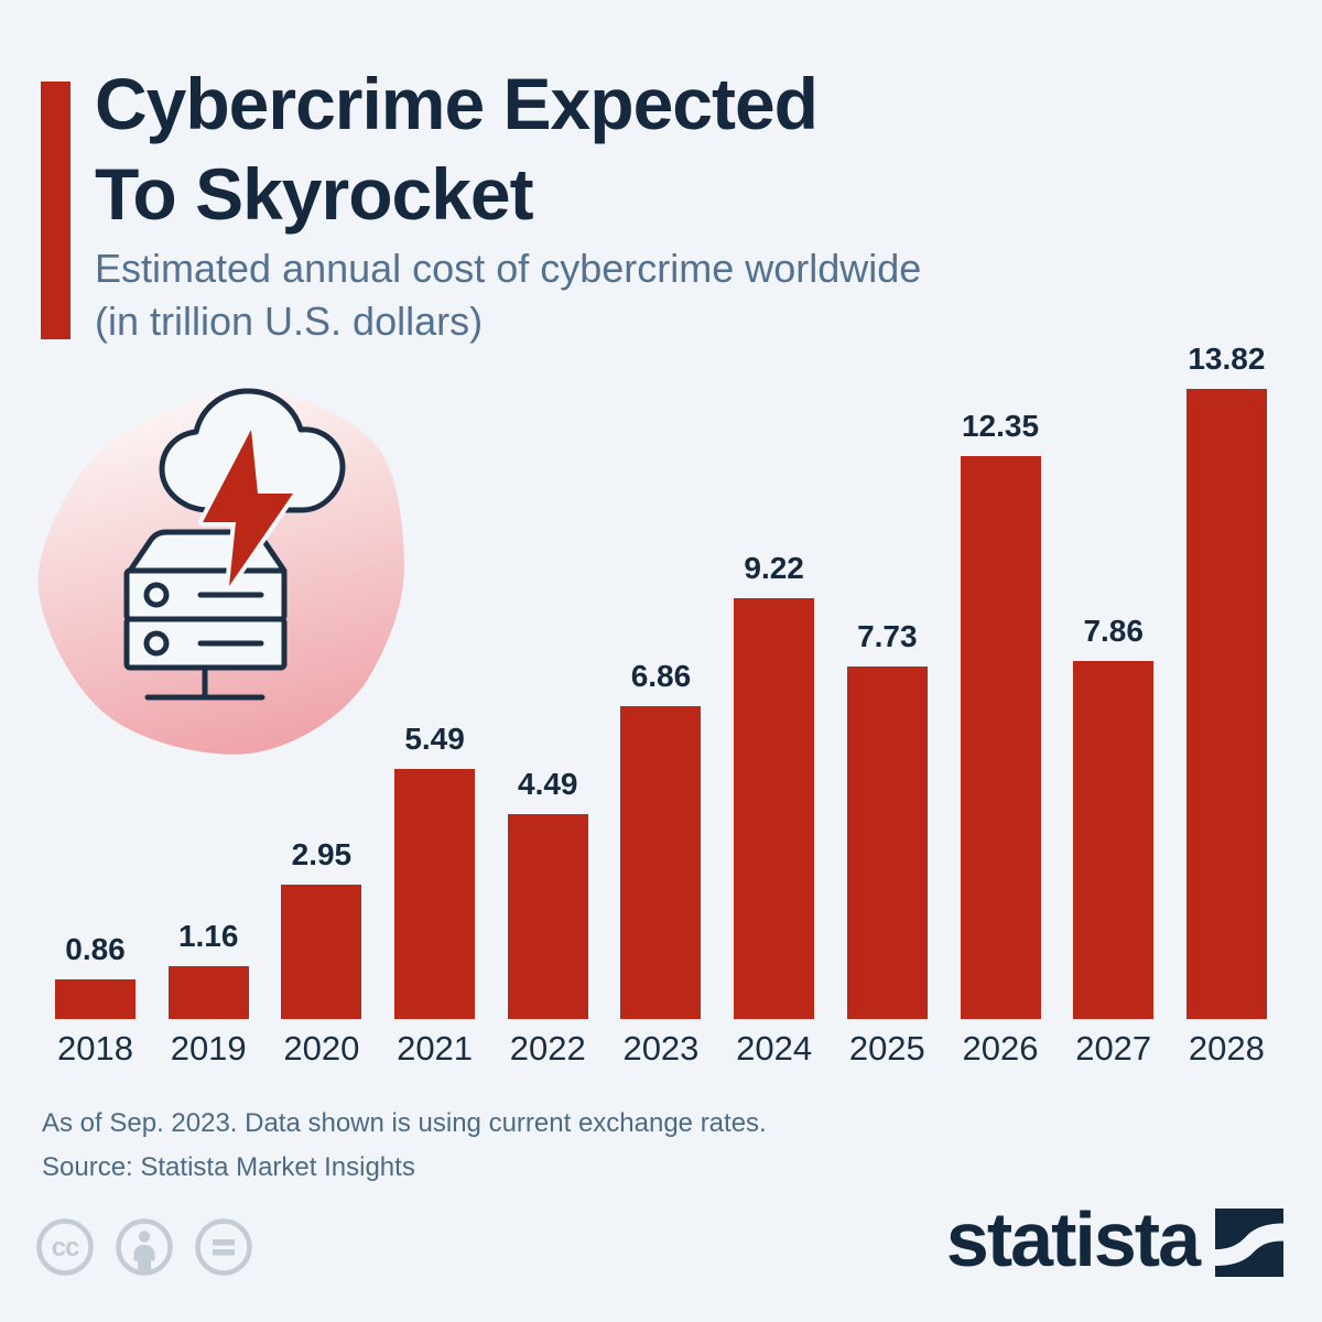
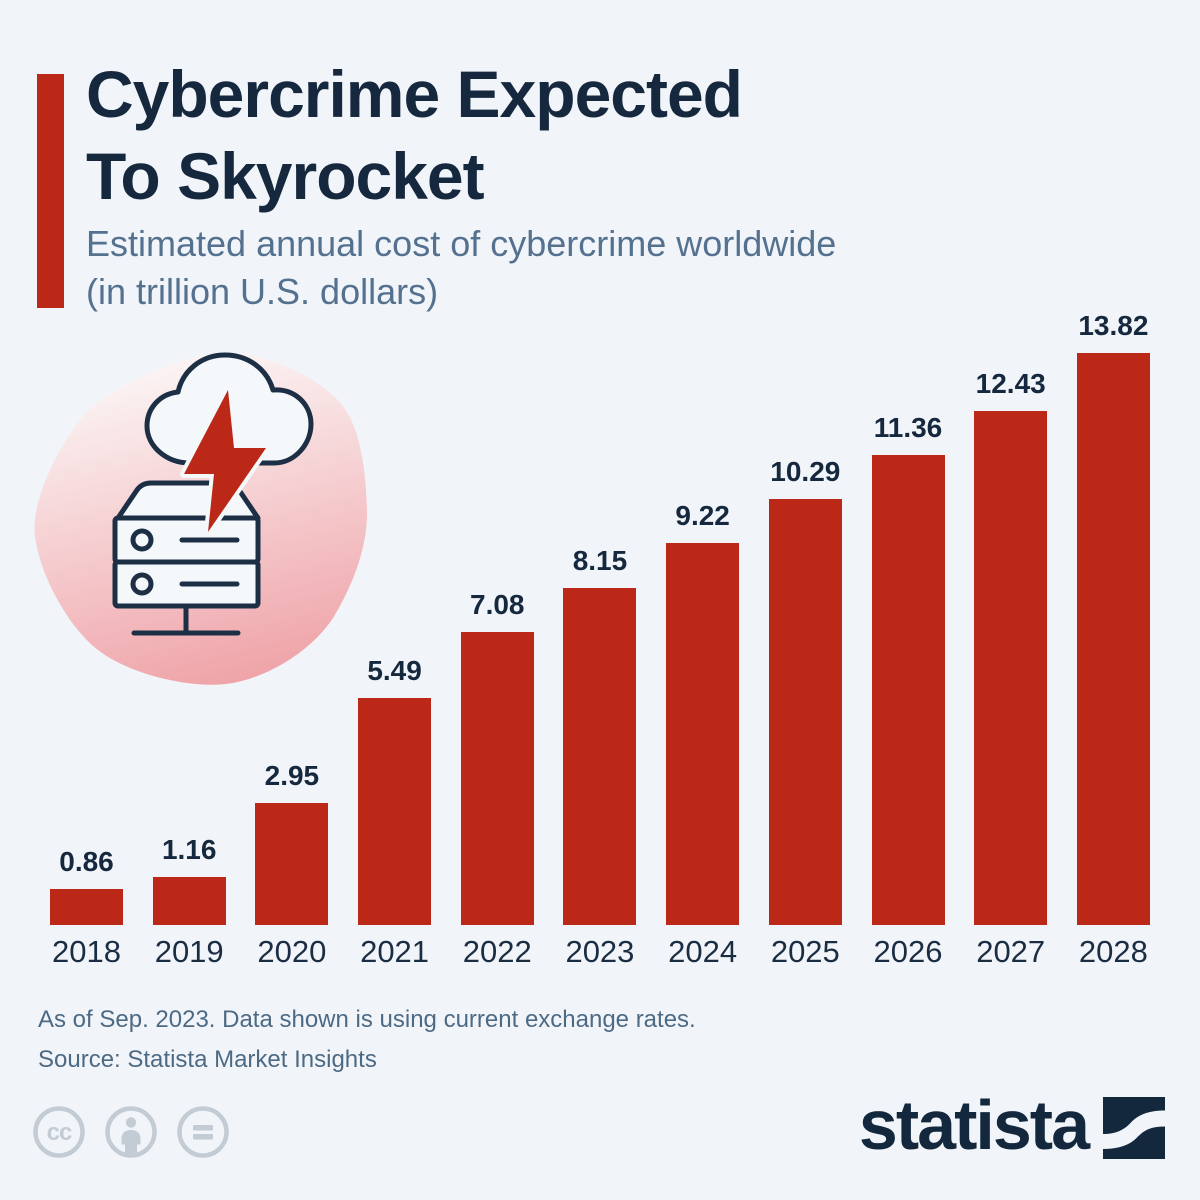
2022: 4.49 -> 7.08
2023: 6.86 -> 8.15
2025: 7.73 -> 10.29
2026: 12.35 -> 11.36
2027: 7.86 -> 12.43
